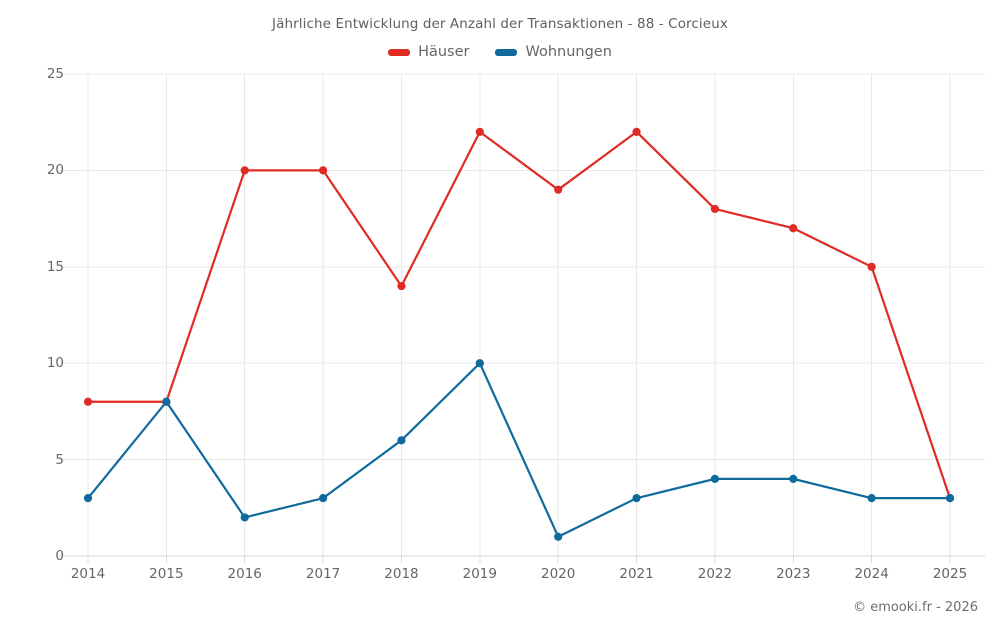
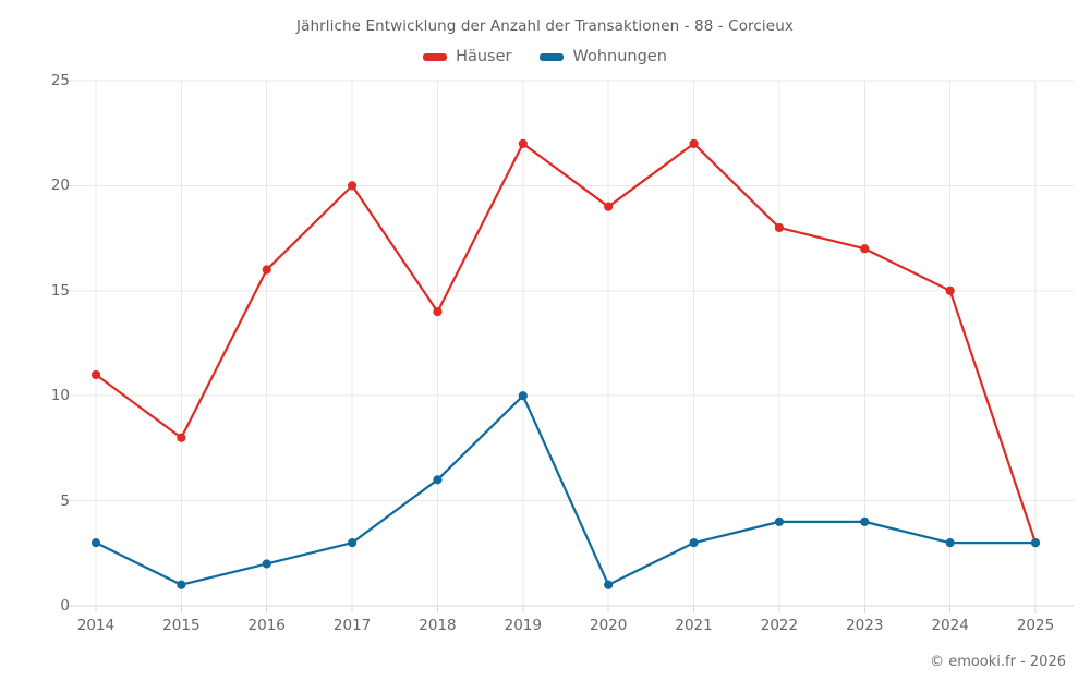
Häuser/2014: 8 -> 11
Wohnungen/2015: 8 -> 1
Häuser/2016: 20 -> 16
